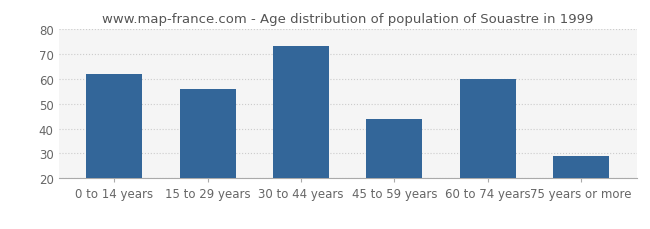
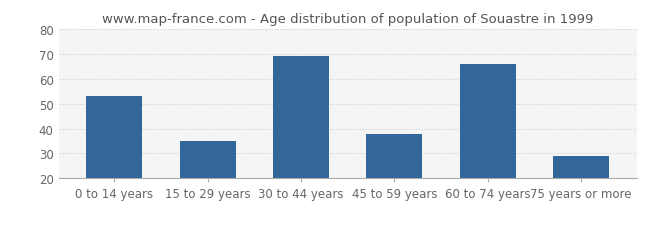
0 to 14 years: 62 -> 53
15 to 29 years: 56 -> 35
30 to 44 years: 73 -> 69
45 to 59 years: 44 -> 38
60 to 74 years: 60 -> 66
